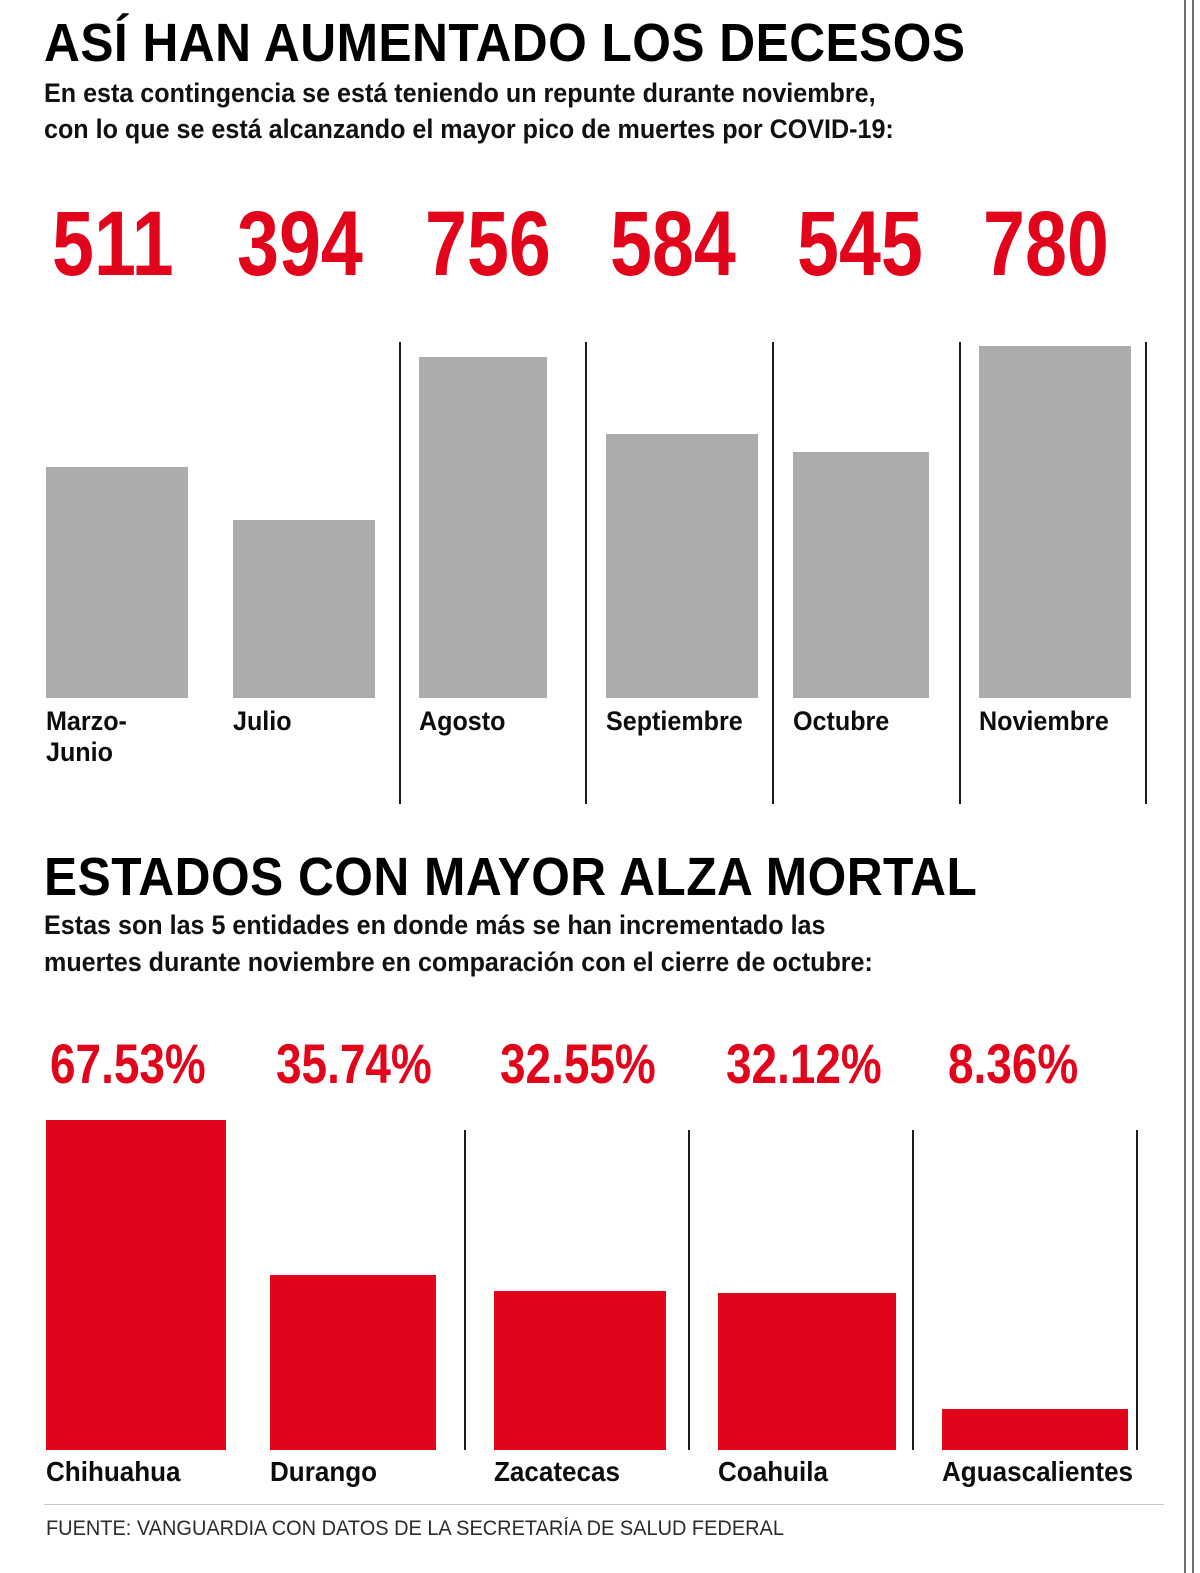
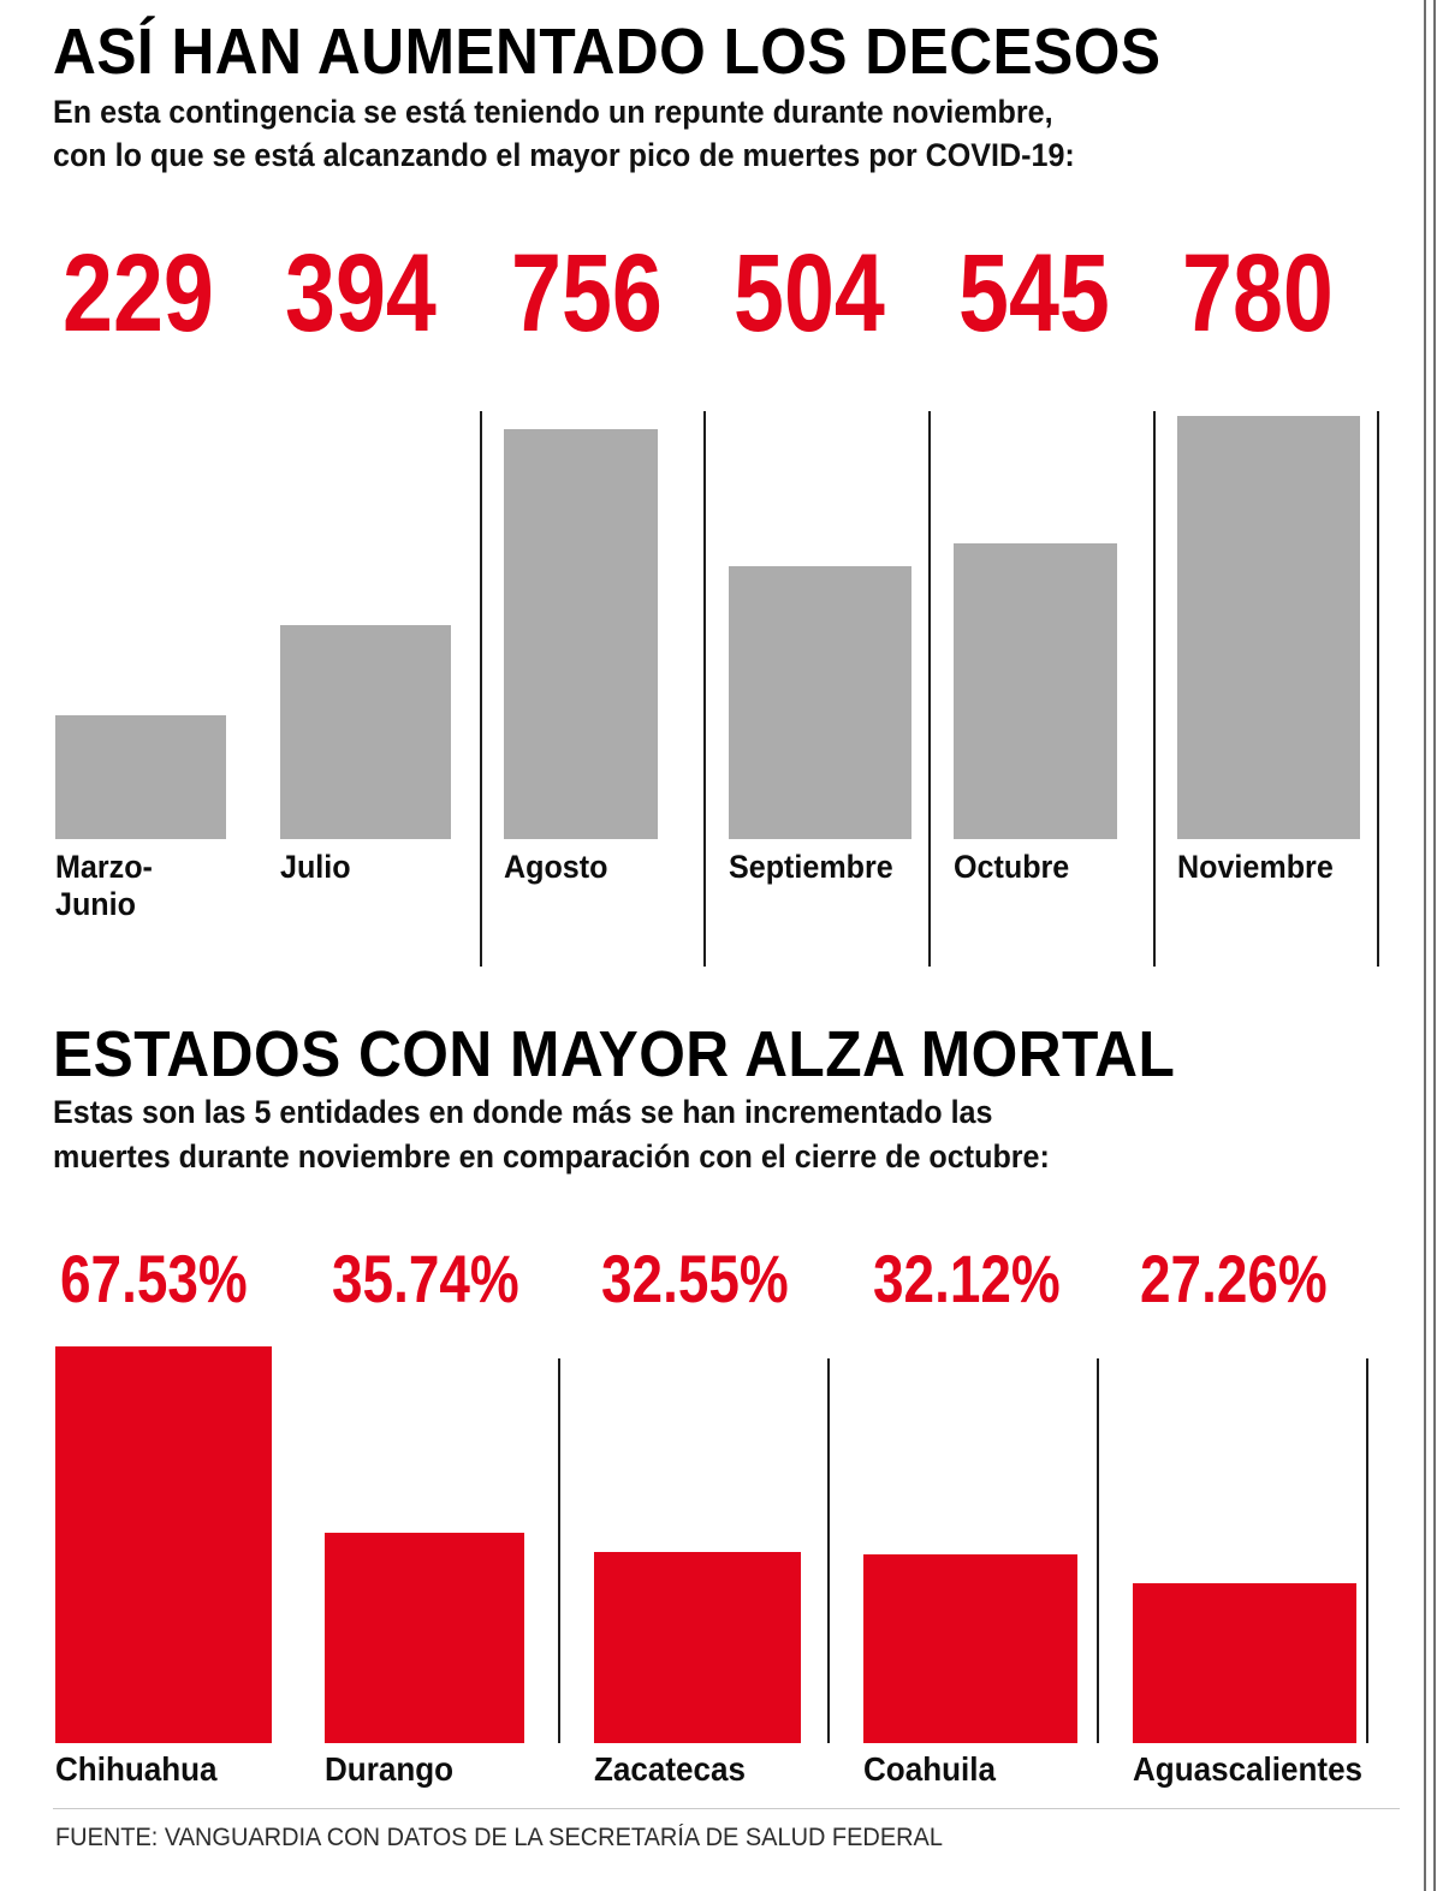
ASÍ HAN AUMENTADO LOS DECESOS/Marzo- Junio: 511 -> 229
ASÍ HAN AUMENTADO LOS DECESOS/Septiembre: 584 -> 504
ESTADOS CON MAYOR ALZA MORTAL/Aguascalientes: 8.36% -> 27.26%
